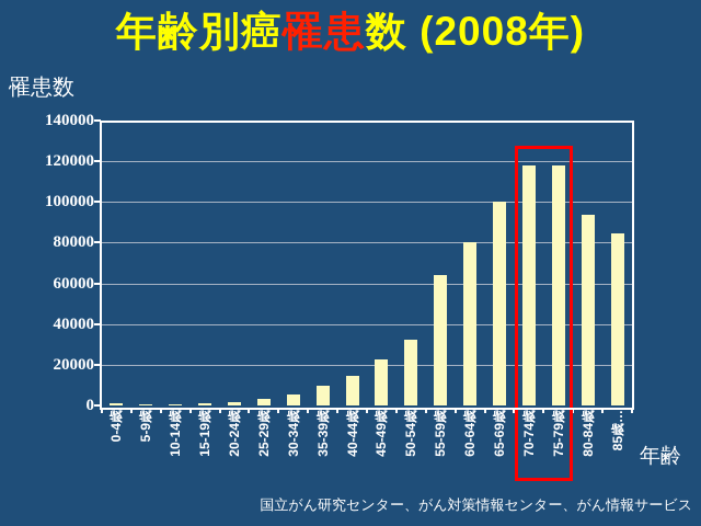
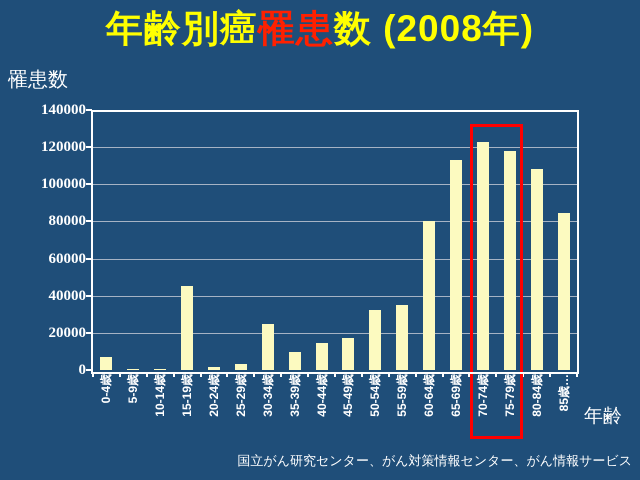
0-4歳: 1000 -> 7000
15-19歳: 1000 -> 45000
30-34歳: 5000 -> 25000
45-49歳: 22000 -> 17000
55-59歳: 64000 -> 35000
65-69歳: 100000 -> 113000
70-74歳: 118000 -> 123000
80-84歳: 94000 -> 108000
